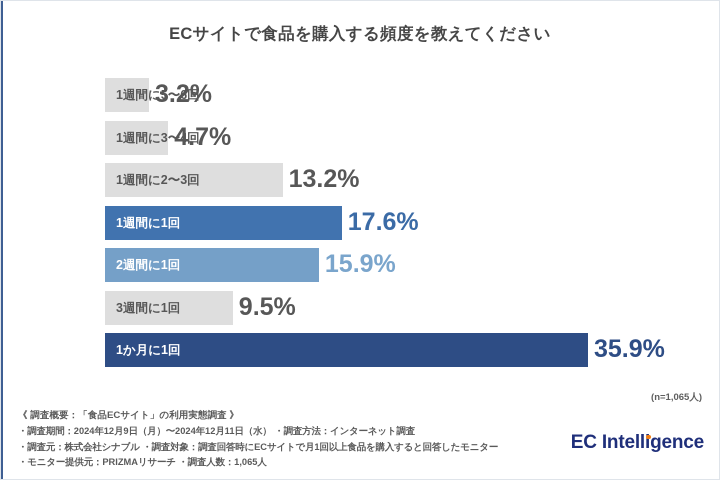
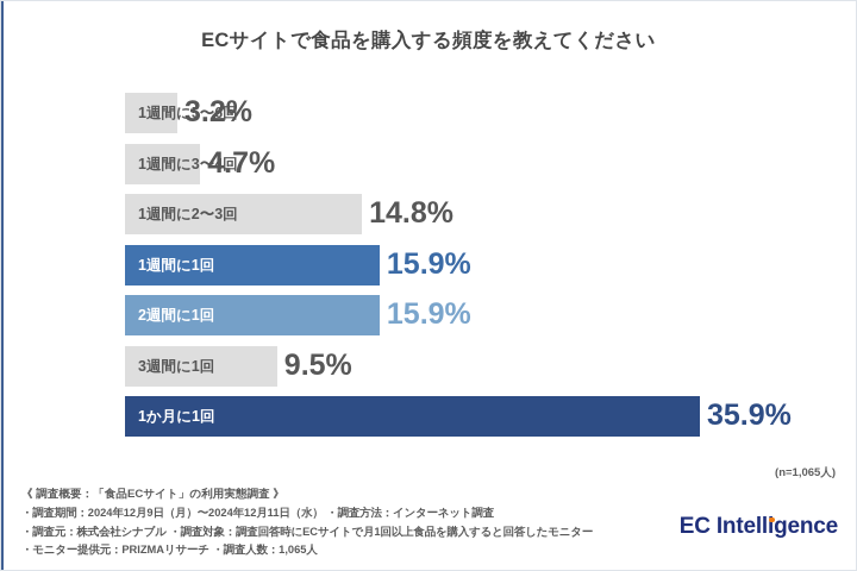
1週間に2〜3回: 13.2% -> 14.8%
1週間に1回: 17.6% -> 15.9%
